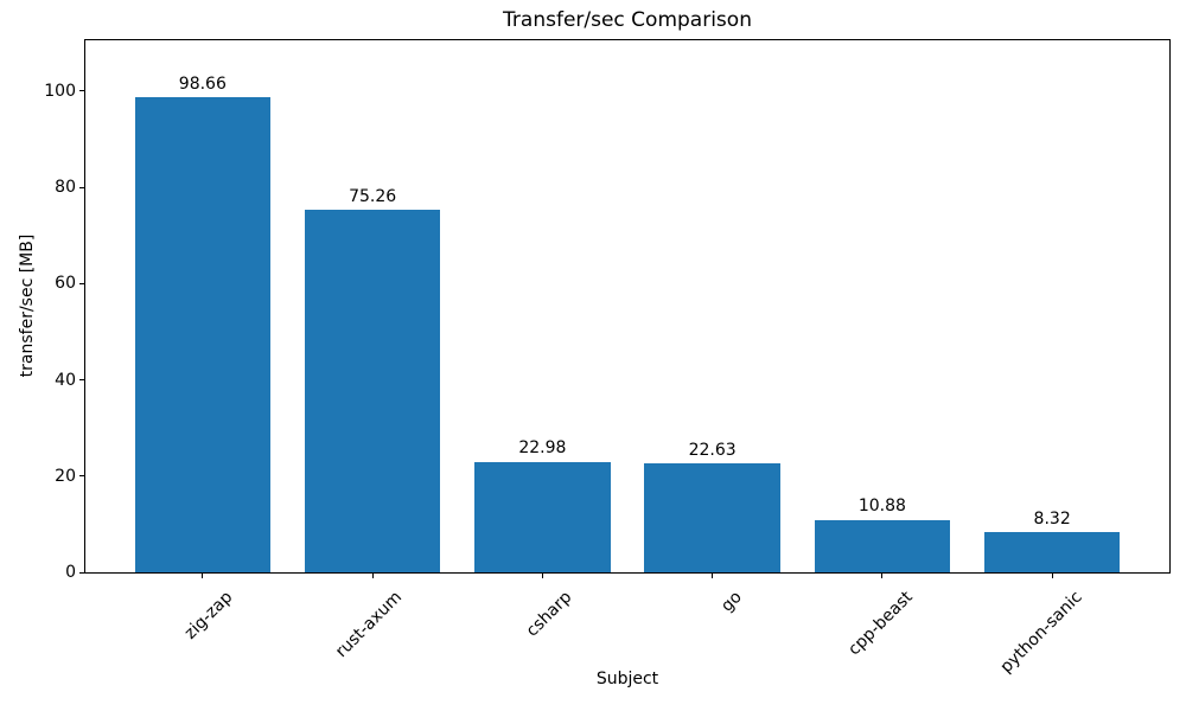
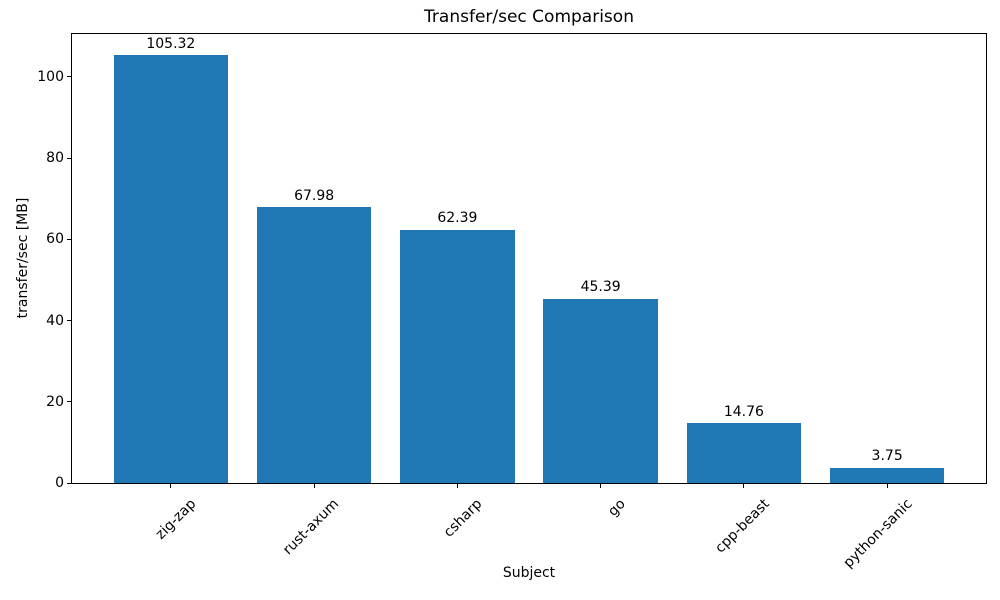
zig-zap: 98.66 -> 105.32
rust-axum: 75.26 -> 67.98
csharp: 22.98 -> 62.39
go: 22.63 -> 45.39
cpp-beast: 10.88 -> 14.76
python-sanic: 8.32 -> 3.75
